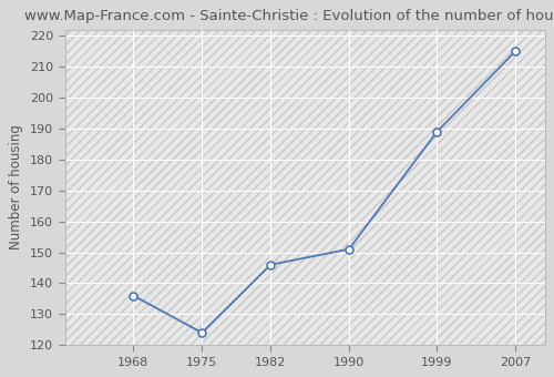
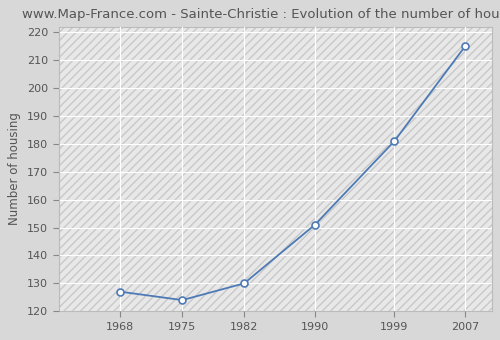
1968: 136 -> 127
1982: 146 -> 130
1999: 189 -> 181
